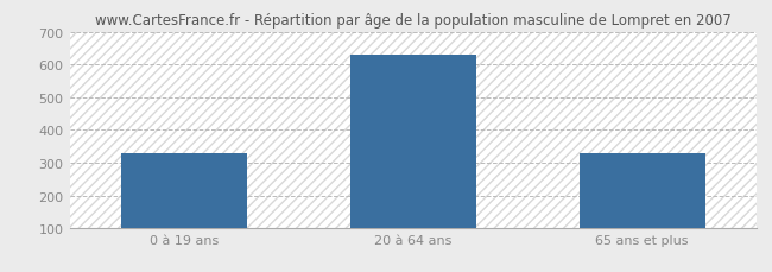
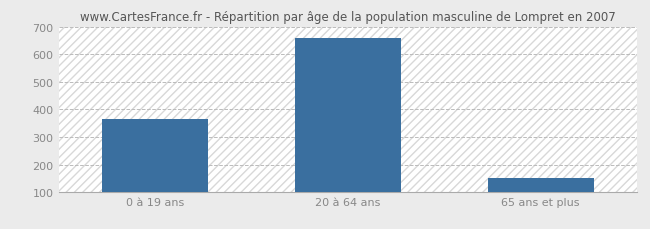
0 à 19 ans: 330 -> 365
20 à 64 ans: 630 -> 660
65 ans et plus: 330 -> 150
